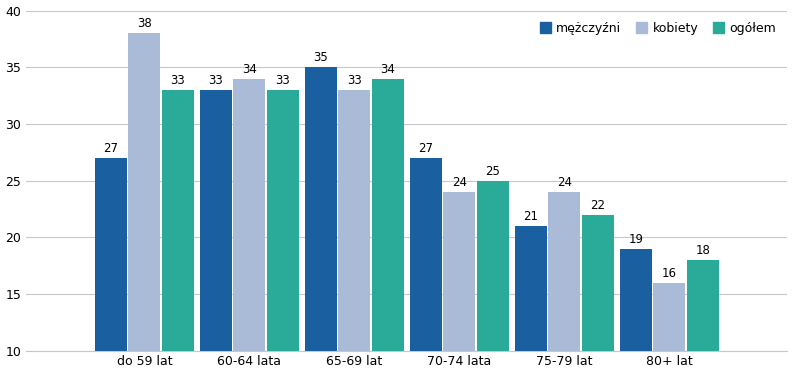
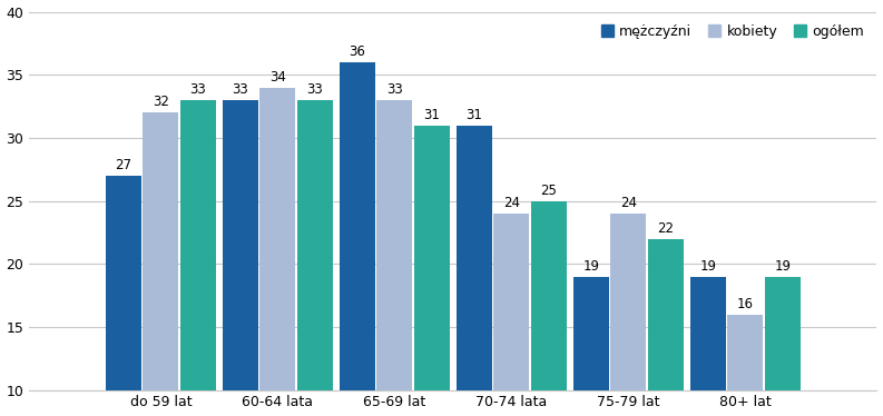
kobiety/do 59 lat: 38 -> 32
mężczyźni/65-69 lat: 35 -> 36
ogółem/65-69 lat: 34 -> 31
mężczyźni/70-74 lata: 27 -> 31
mężczyźni/75-79 lat: 21 -> 19
ogółem/80+ lat: 18 -> 19
